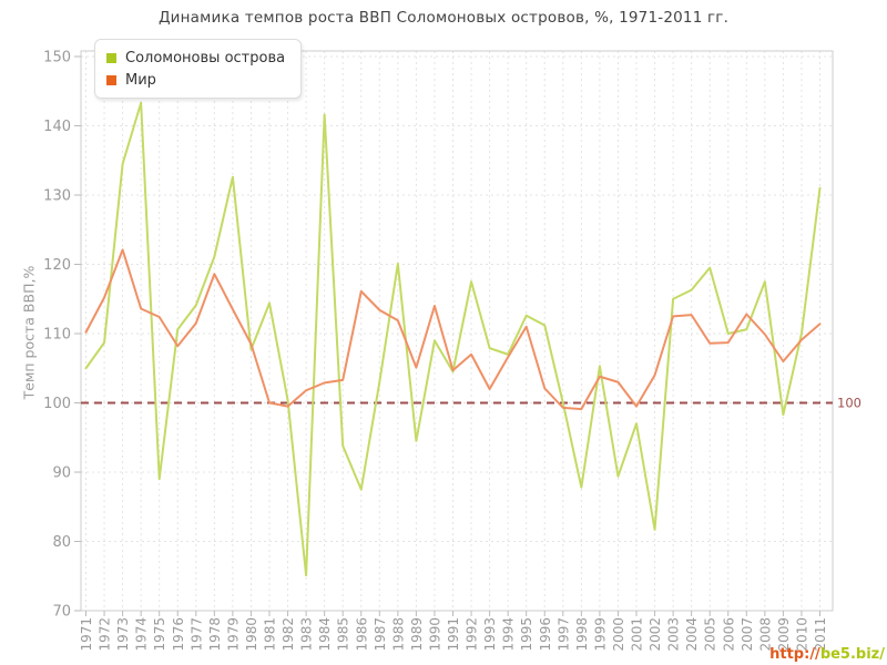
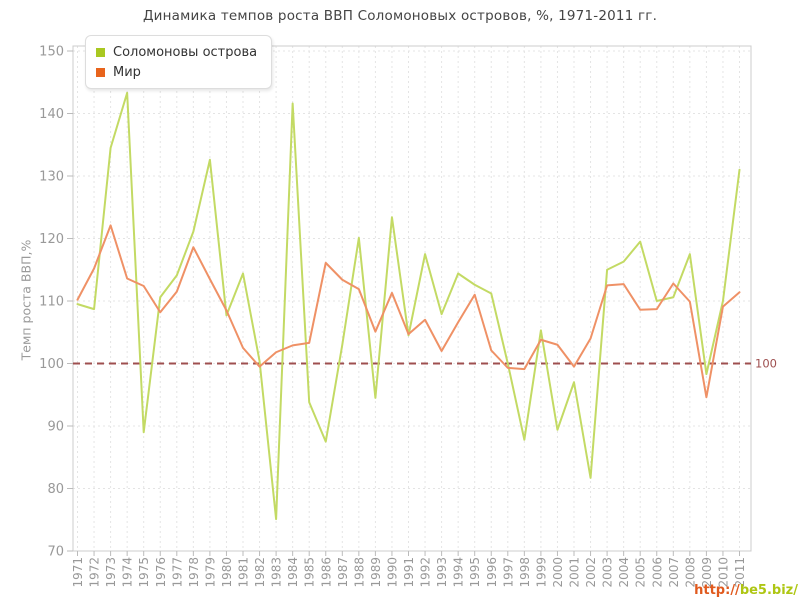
Соломоновы острова/1971: 105 -> 110
Мир/1981: 100 -> 102
Соломоновы острова/1990: 109 -> 123
Мир/1990: 114 -> 111
Соломоновы острова/1994: 107 -> 114
Мир/2009: 106 -> 95
